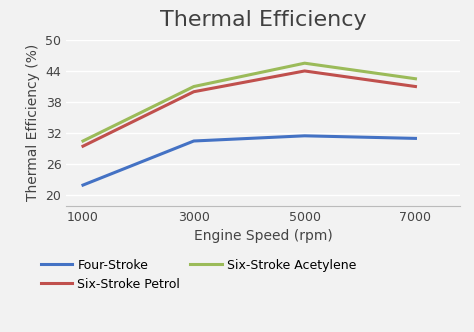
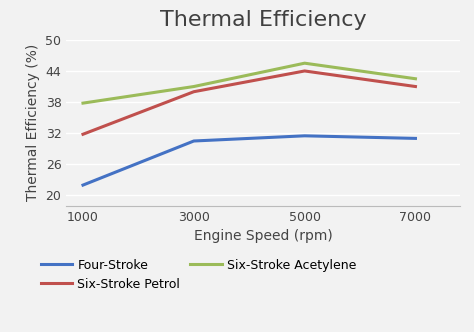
Six-Stroke Petrol/1000: 29.5 -> 31.8
Six-Stroke Acetylene/1000: 30.5 -> 37.8
